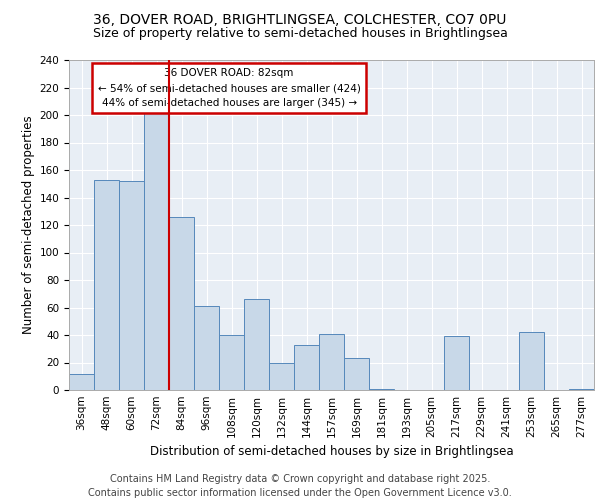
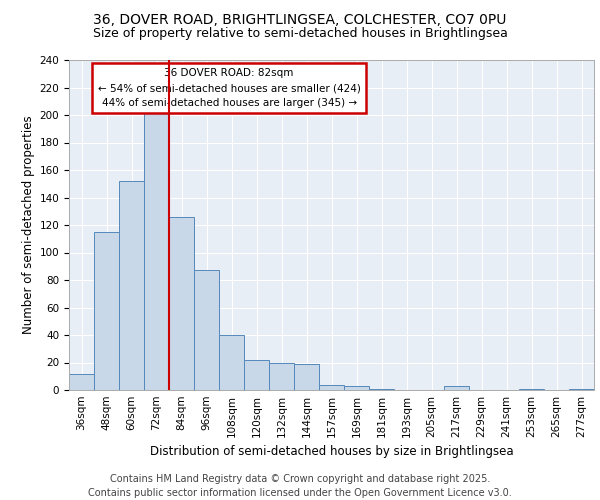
48sqm: 153 -> 115
96sqm: 61 -> 87
120sqm: 66 -> 22
144sqm: 33 -> 19
157sqm: 41 -> 4
169sqm: 23 -> 3
217sqm: 39 -> 3
253sqm: 42 -> 1
